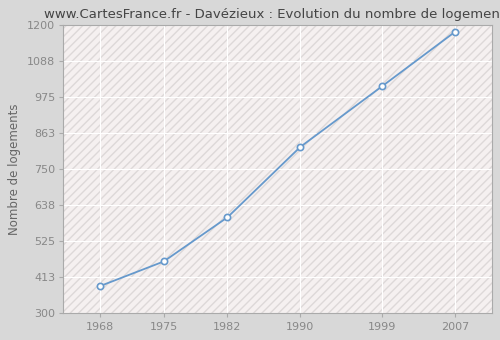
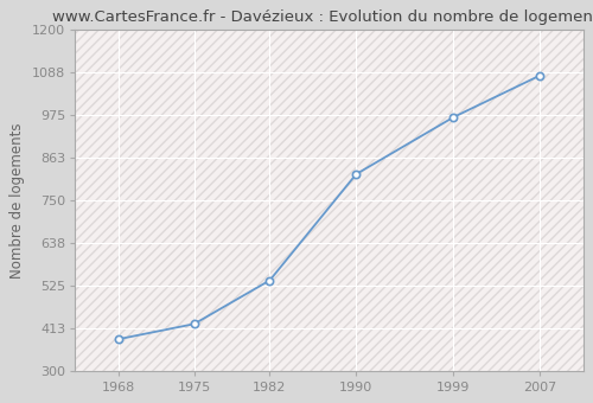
1975: 462 -> 425
1982: 600 -> 540
1999: 1010 -> 970
2007: 1180 -> 1080
